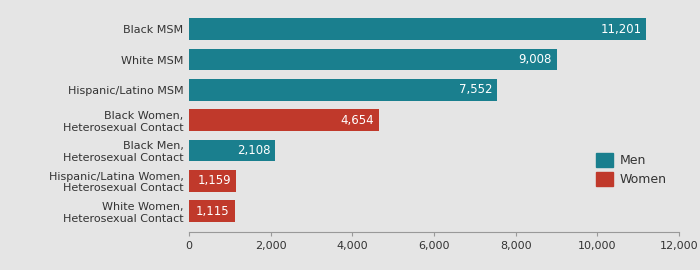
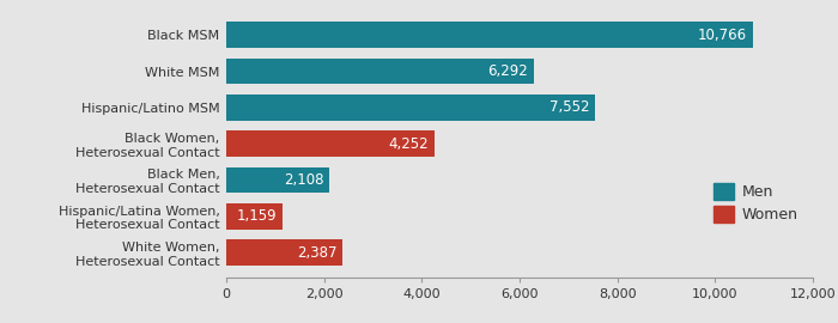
Black MSM: 11,201 -> 10,766
White MSM: 9,008 -> 6,292
Black Women, Heterosexual Contact: 4,654 -> 4,252
White Women, Heterosexual Contact: 1,115 -> 2,387
